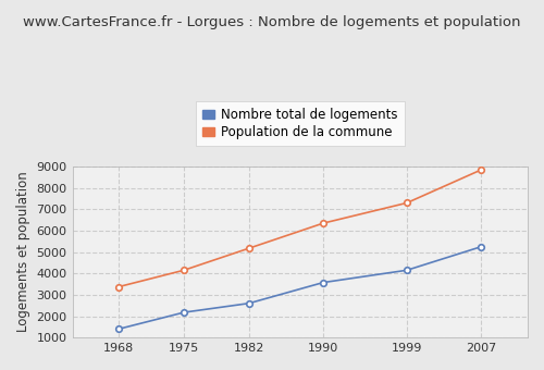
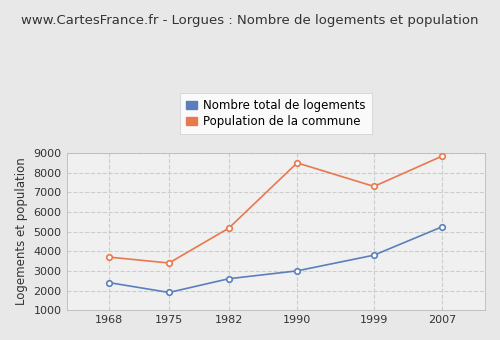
Nombre total de logements/1968: 1400 -> 2400
Population de la commune/1968: 3400 -> 3700
Nombre total de logements/1975: 2200 -> 1900
Population de la commune/1975: 4200 -> 3400
Nombre total de logements/1990: 3600 -> 3000
Population de la commune/1990: 6400 -> 8500
Nombre total de logements/1999: 4200 -> 3800
